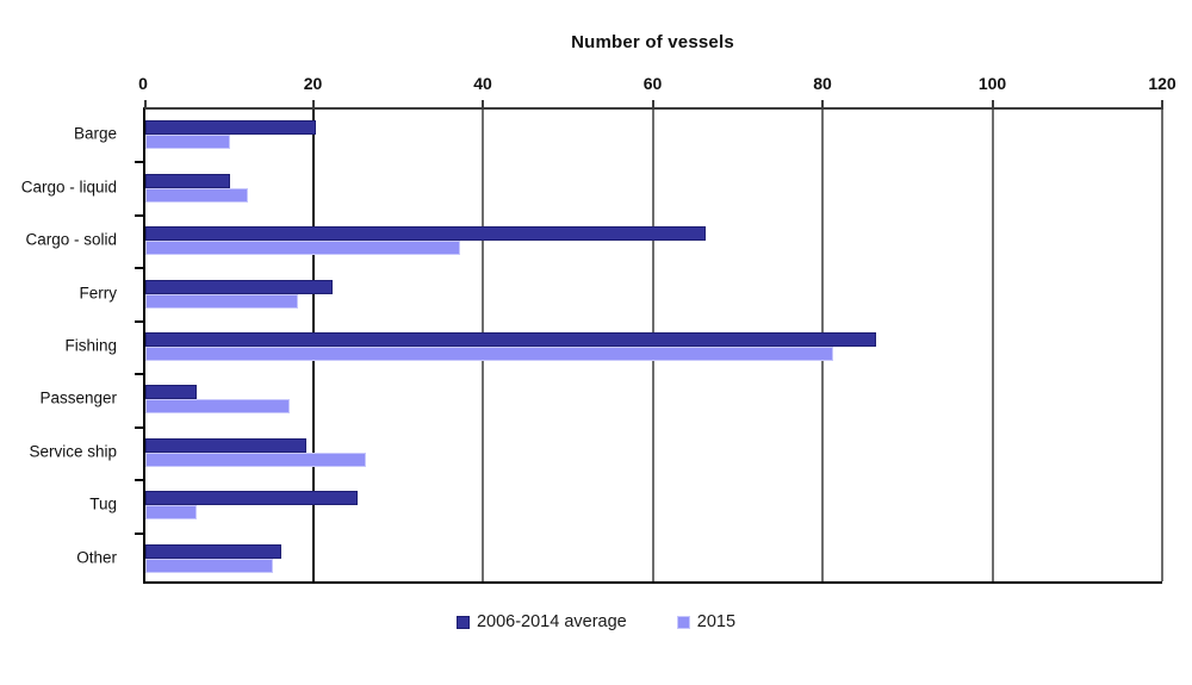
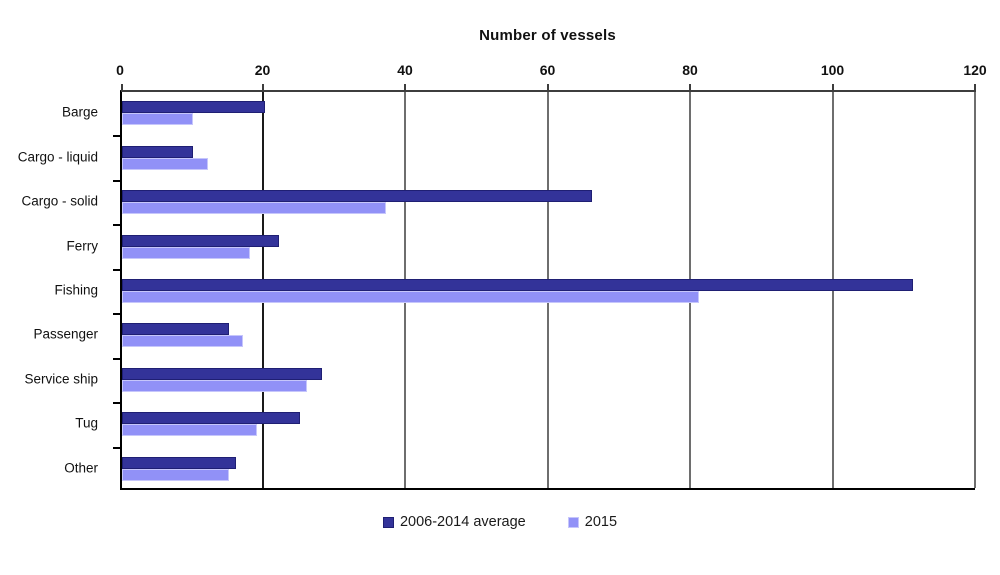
2006-2014 average/Fishing: 86 -> 111
2006-2014 average/Passenger: 6 -> 15
2006-2014 average/Service ship: 19 -> 28
2015/Tug: 6 -> 19
